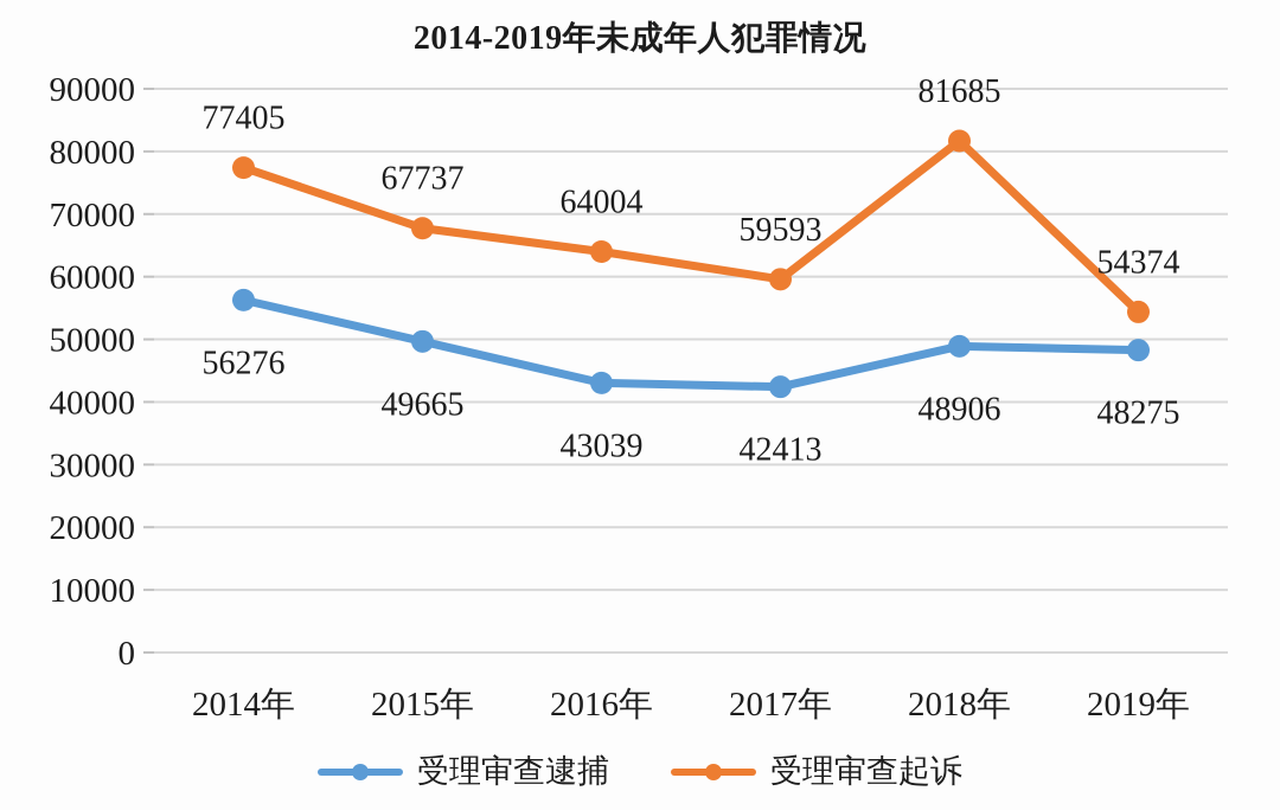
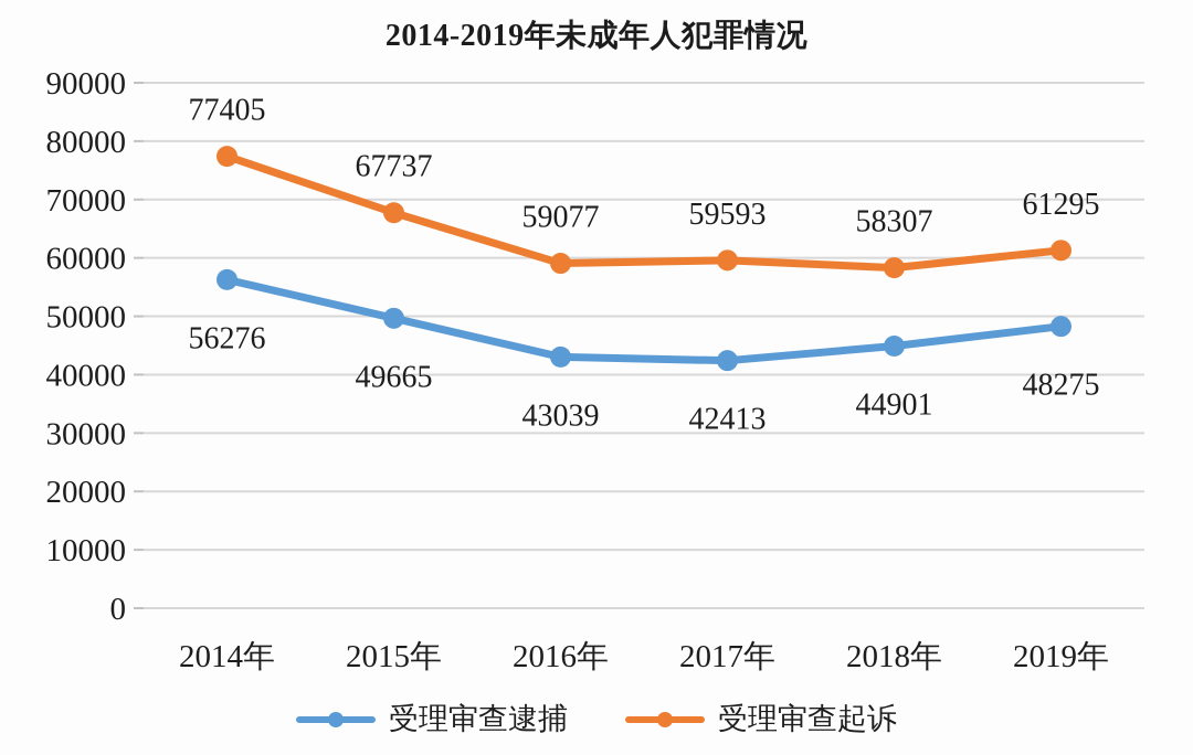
受理审查起诉/2016年: 64004 -> 59077
受理审查逮捕/2018年: 48906 -> 44901
受理审查起诉/2018年: 81685 -> 58307
受理审查起诉/2019年: 54374 -> 61295
